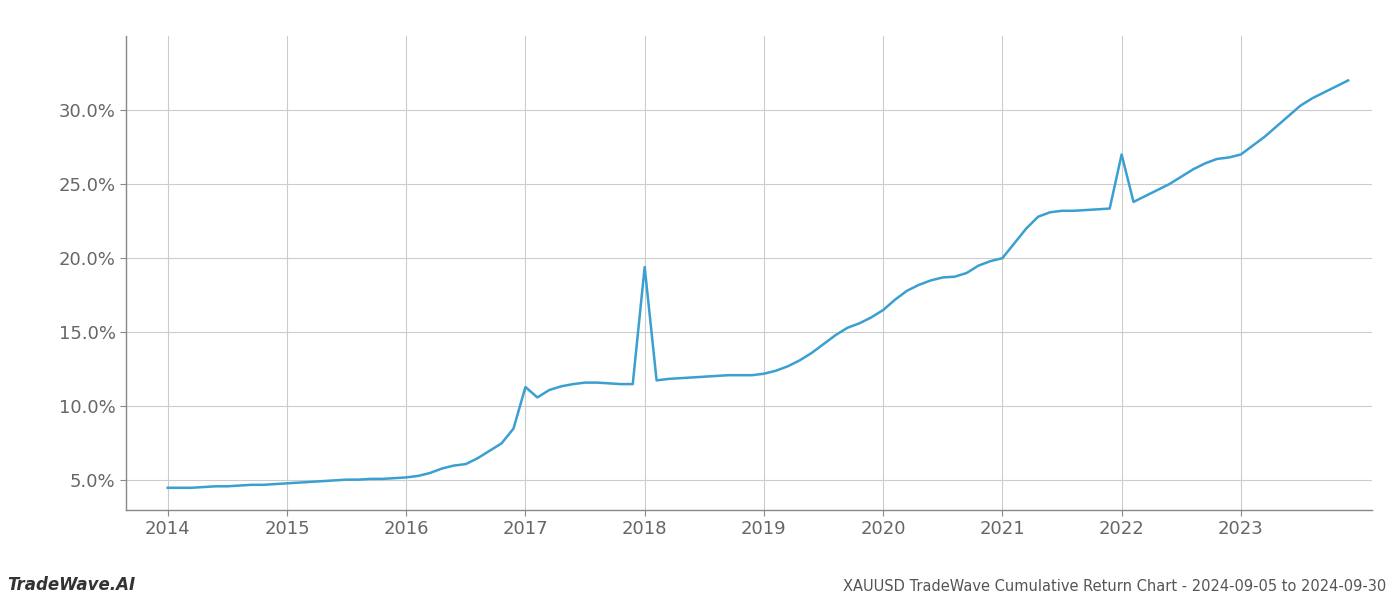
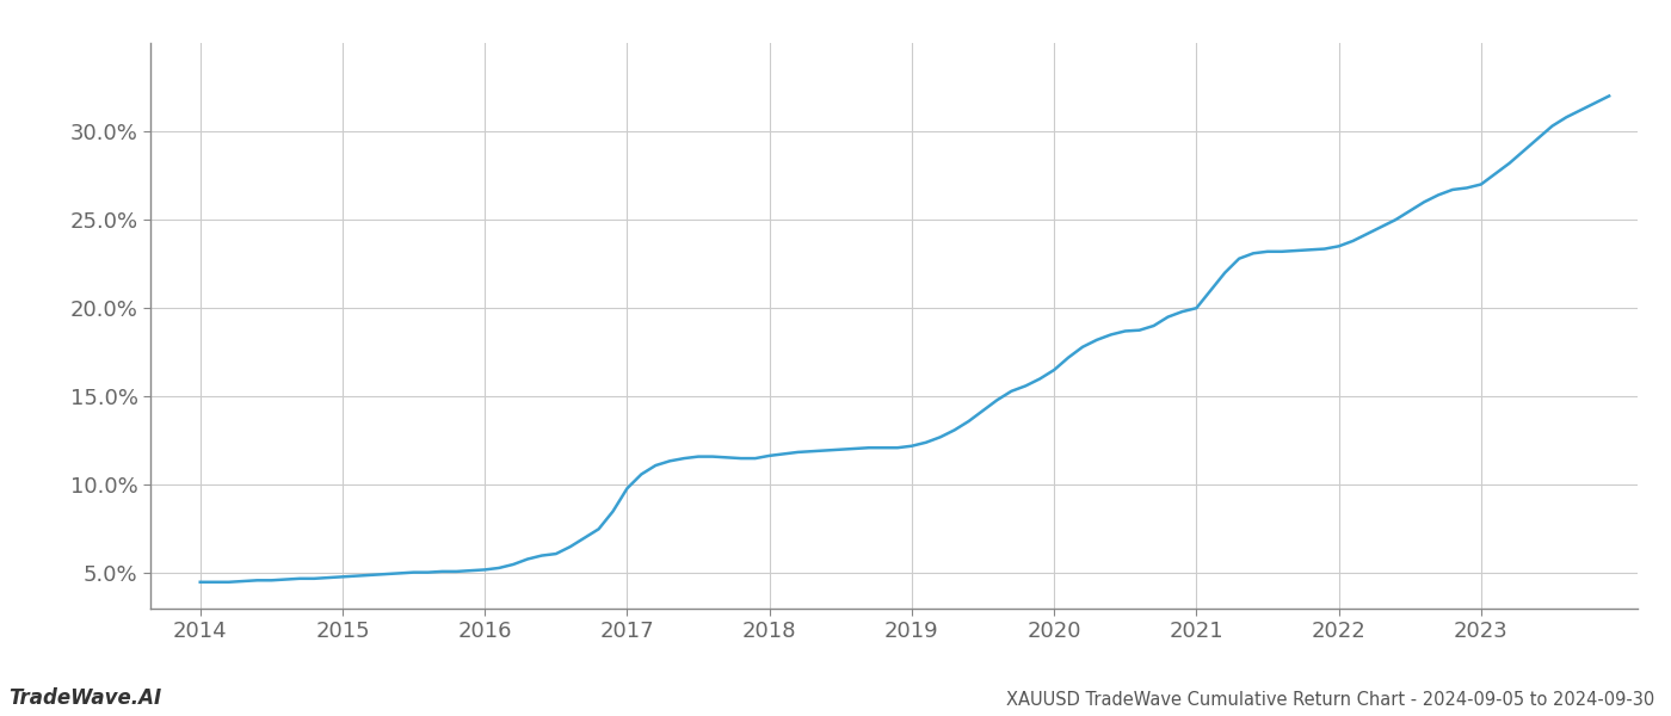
2017: 11.3% -> 9.8%
2018: 19.4% -> 11.7%
2022: 27.0% -> 23.5%
